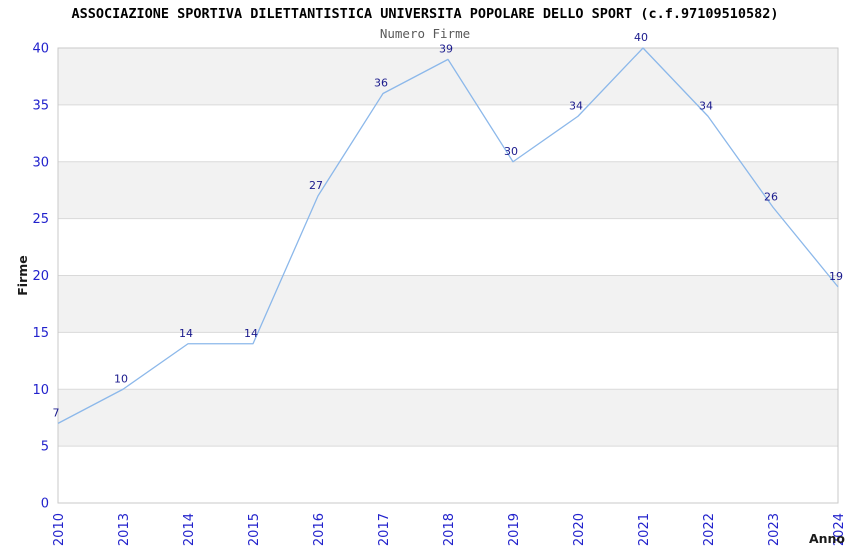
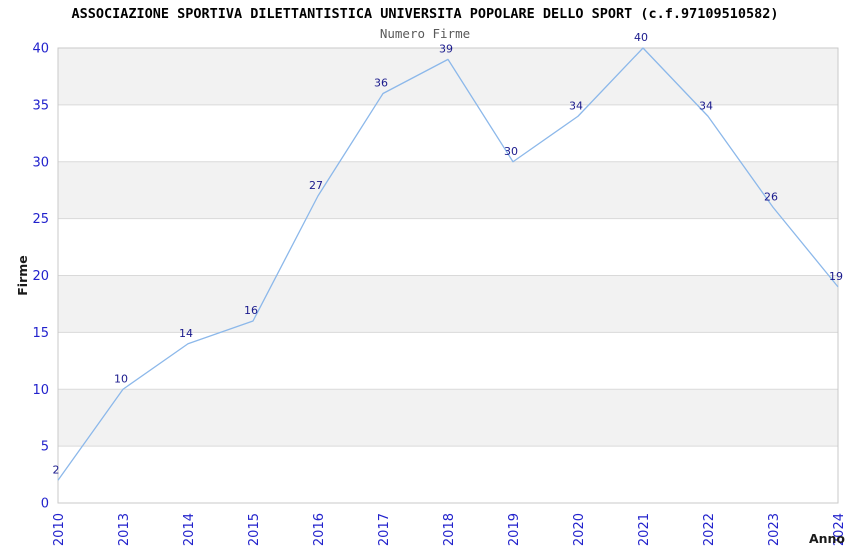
2010: 7 -> 2
2015: 14 -> 16
